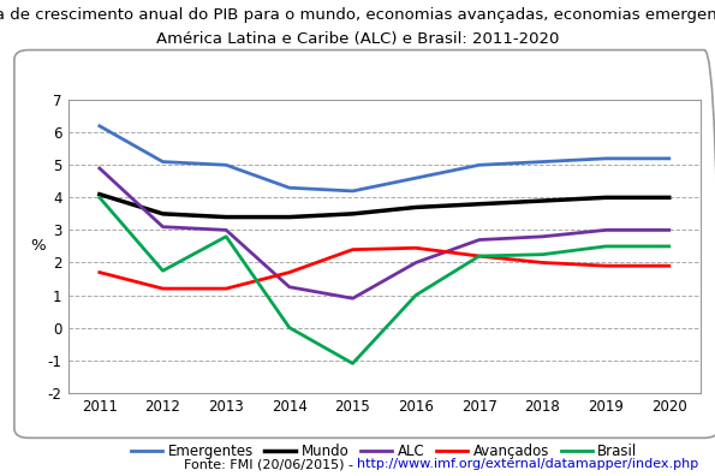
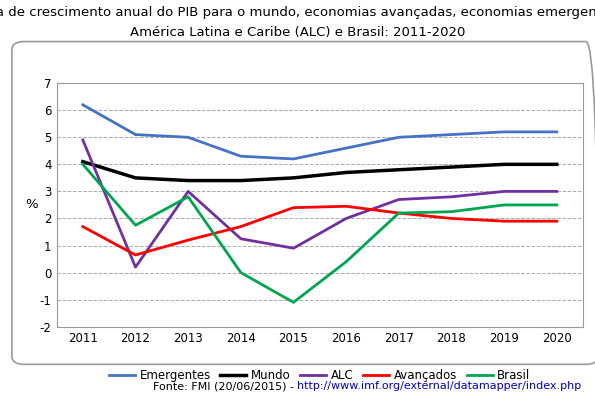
ALC/2012: 3.10 -> 0.20
Avançados/2012: 1.20 -> 0.65
Brasil/2016: 1.00 -> 0.40
